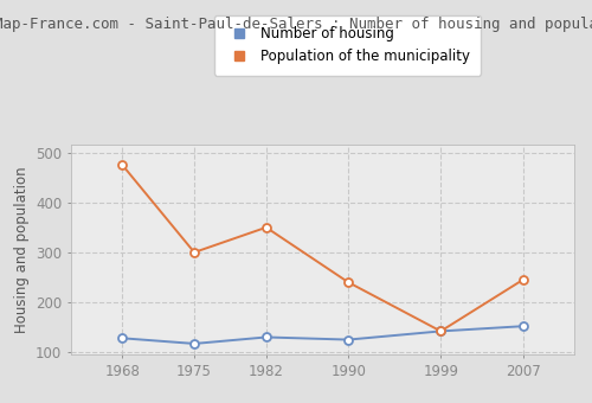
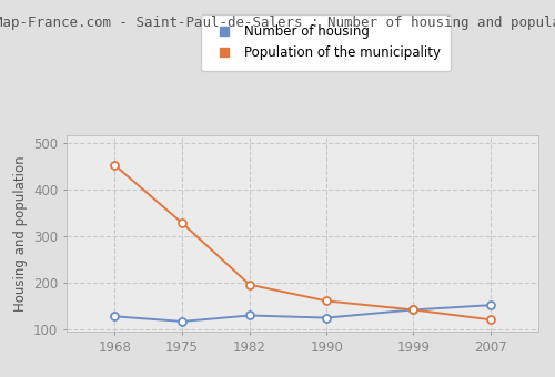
Population of the municipality/1968: 475 -> 452
Population of the municipality/1975: 300 -> 328
Population of the municipality/1982: 350 -> 196
Population of the municipality/1990: 240 -> 161
Population of the municipality/2007: 245 -> 121
